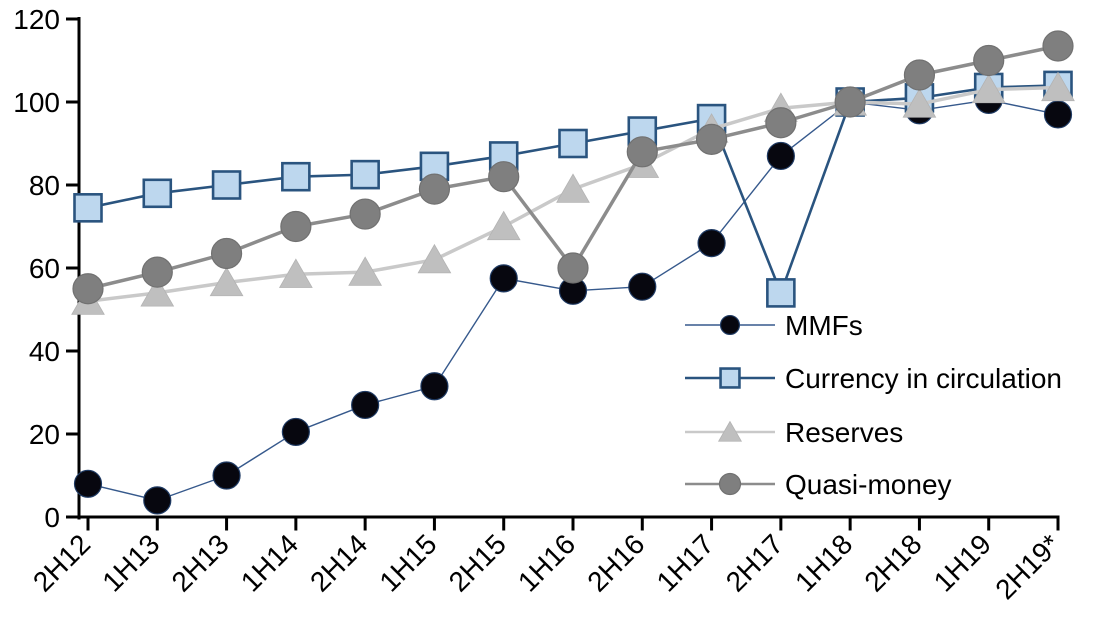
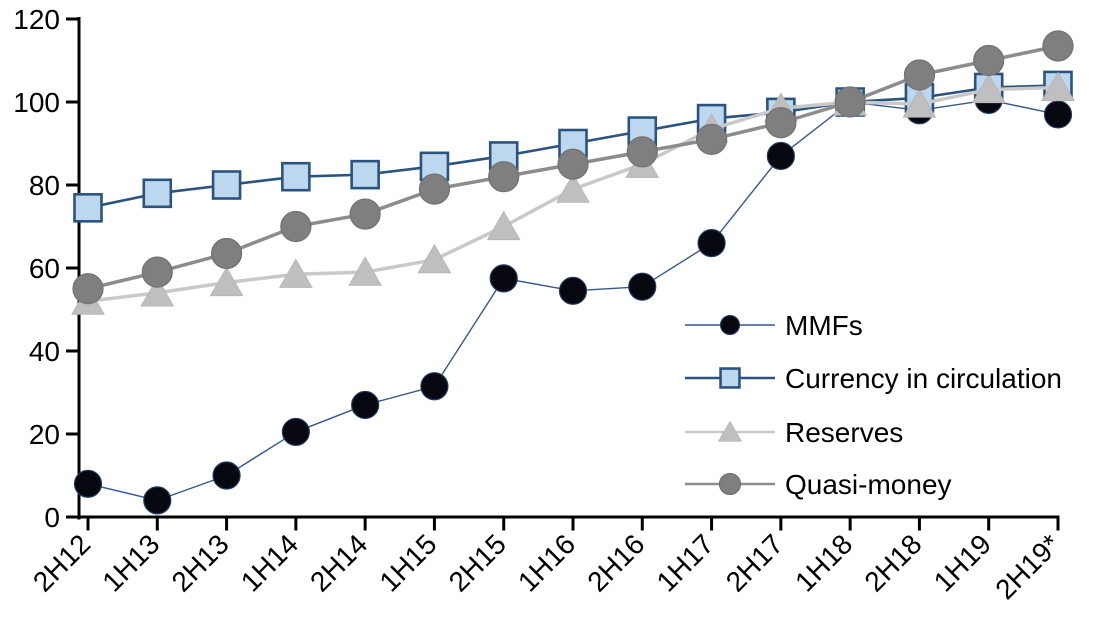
Quasi-money/1H16: 60 -> 85
Currency in circulation/2H17: 54 -> 98
